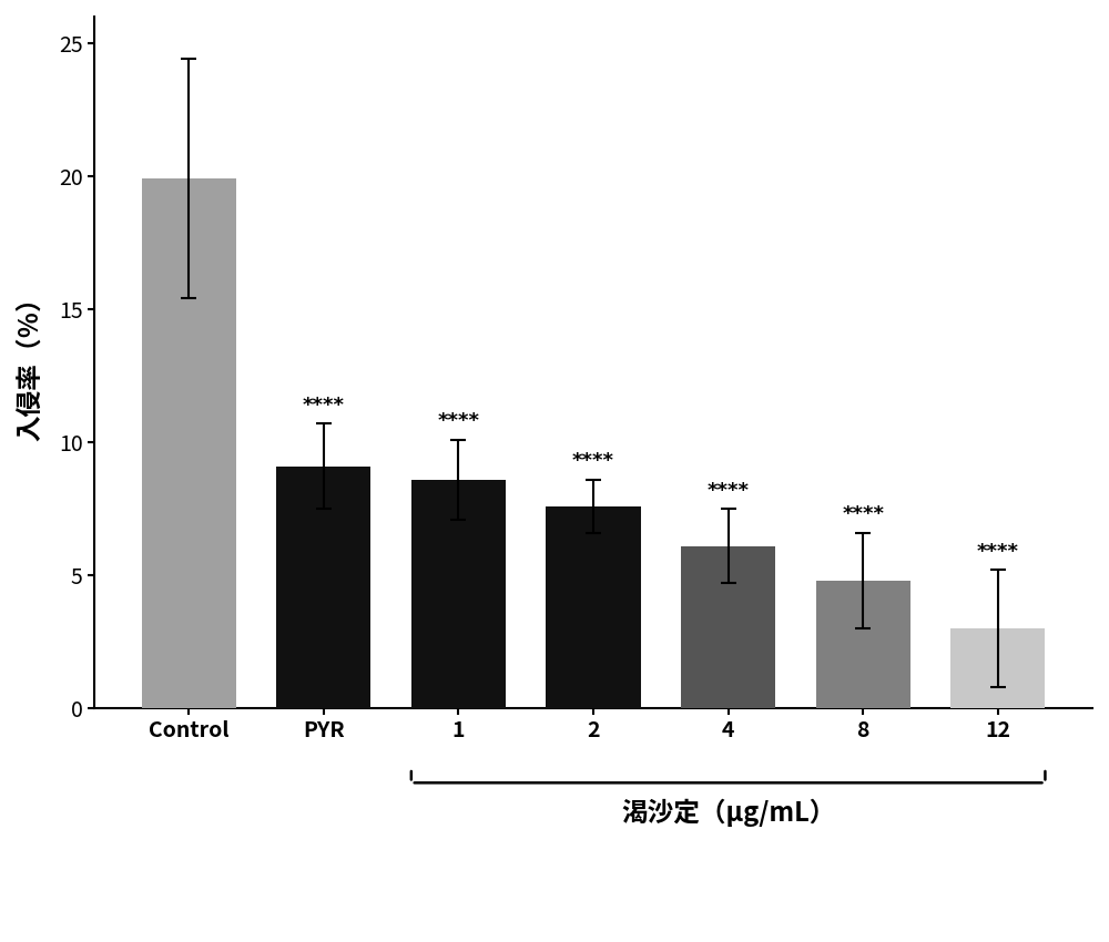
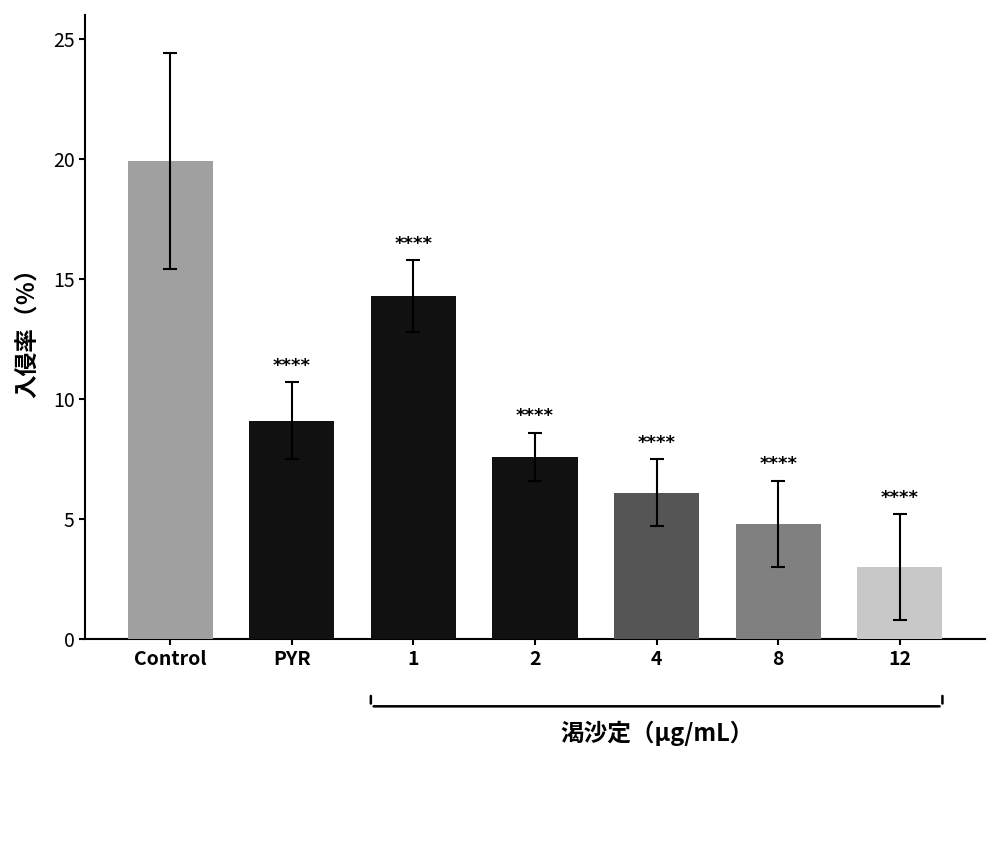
1: 8.6 -> 14.3
